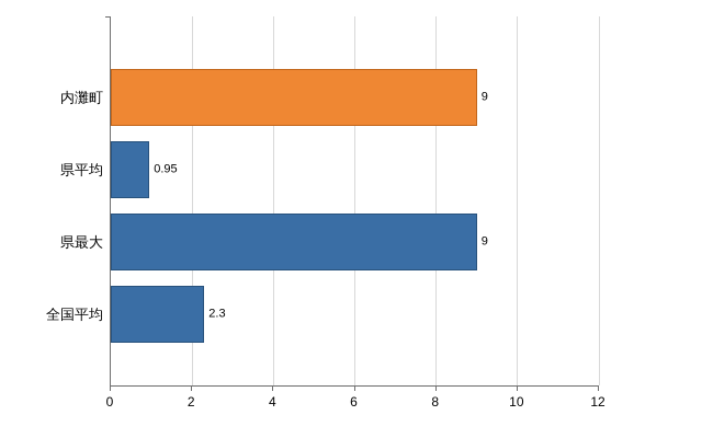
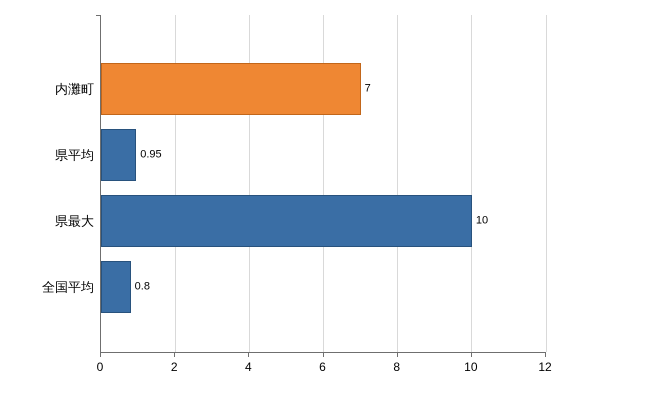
内灘町: 9 -> 7
県最大: 9 -> 10
全国平均: 2.3 -> 0.8
